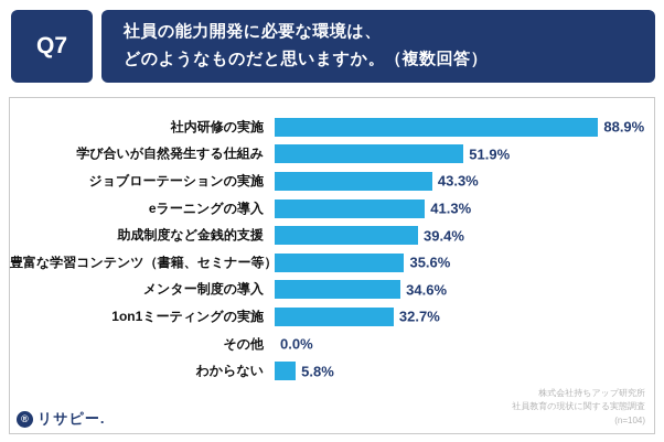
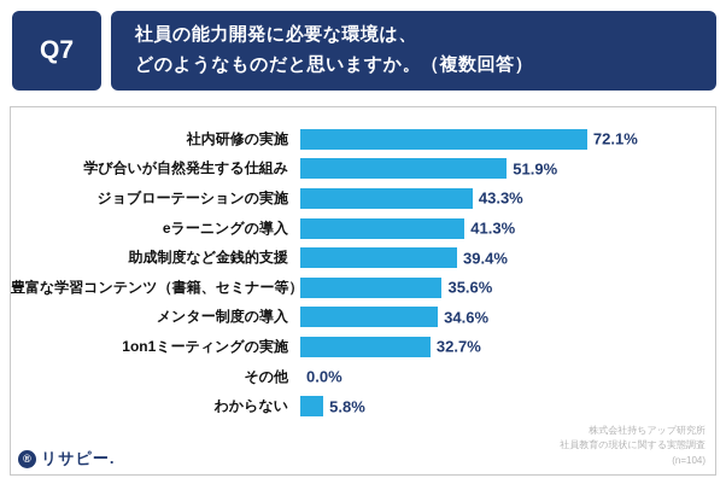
社内研修の実施: 88.9% -> 72.1%
